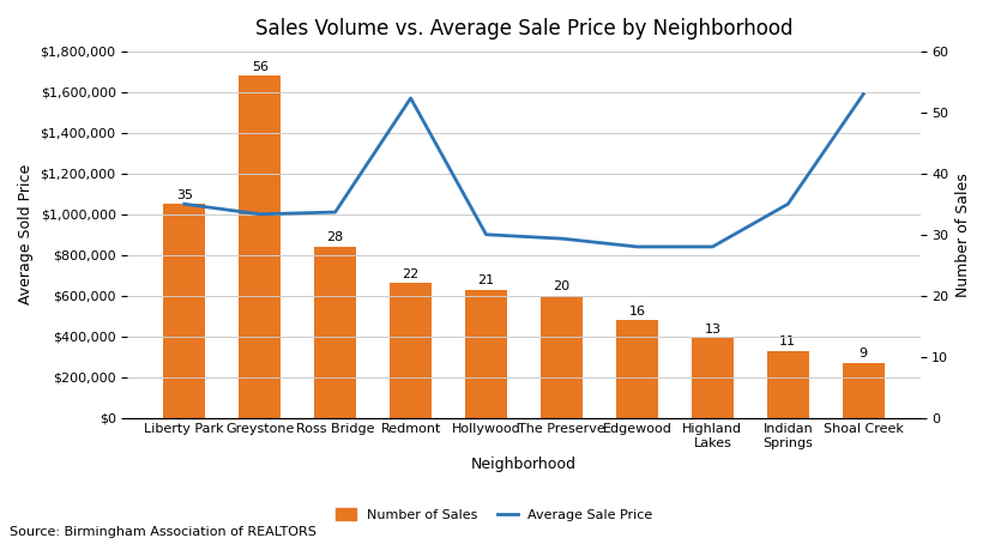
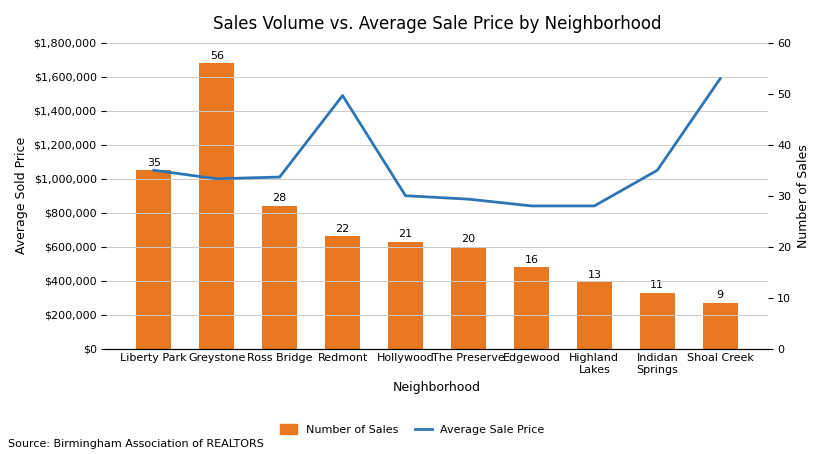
Average Sale Price/Redmont: $1,570,000 -> $1,490,000
